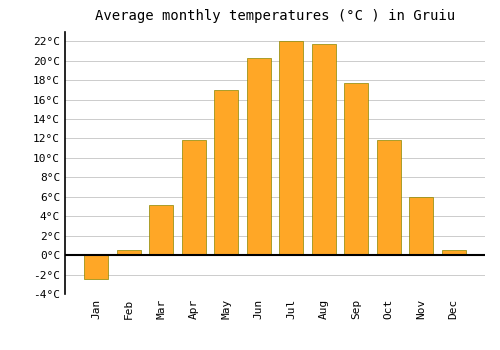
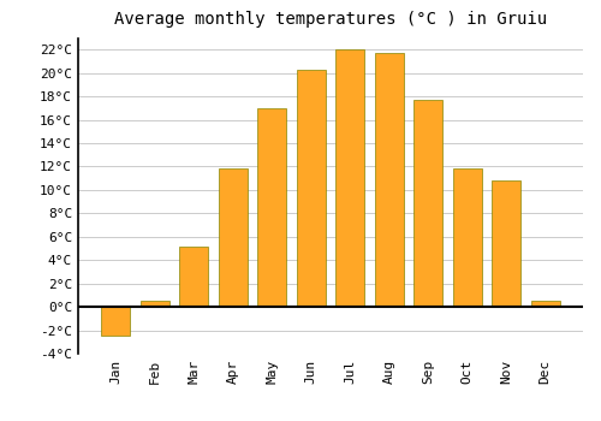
Nov: 6.0°C -> 10.8°C
